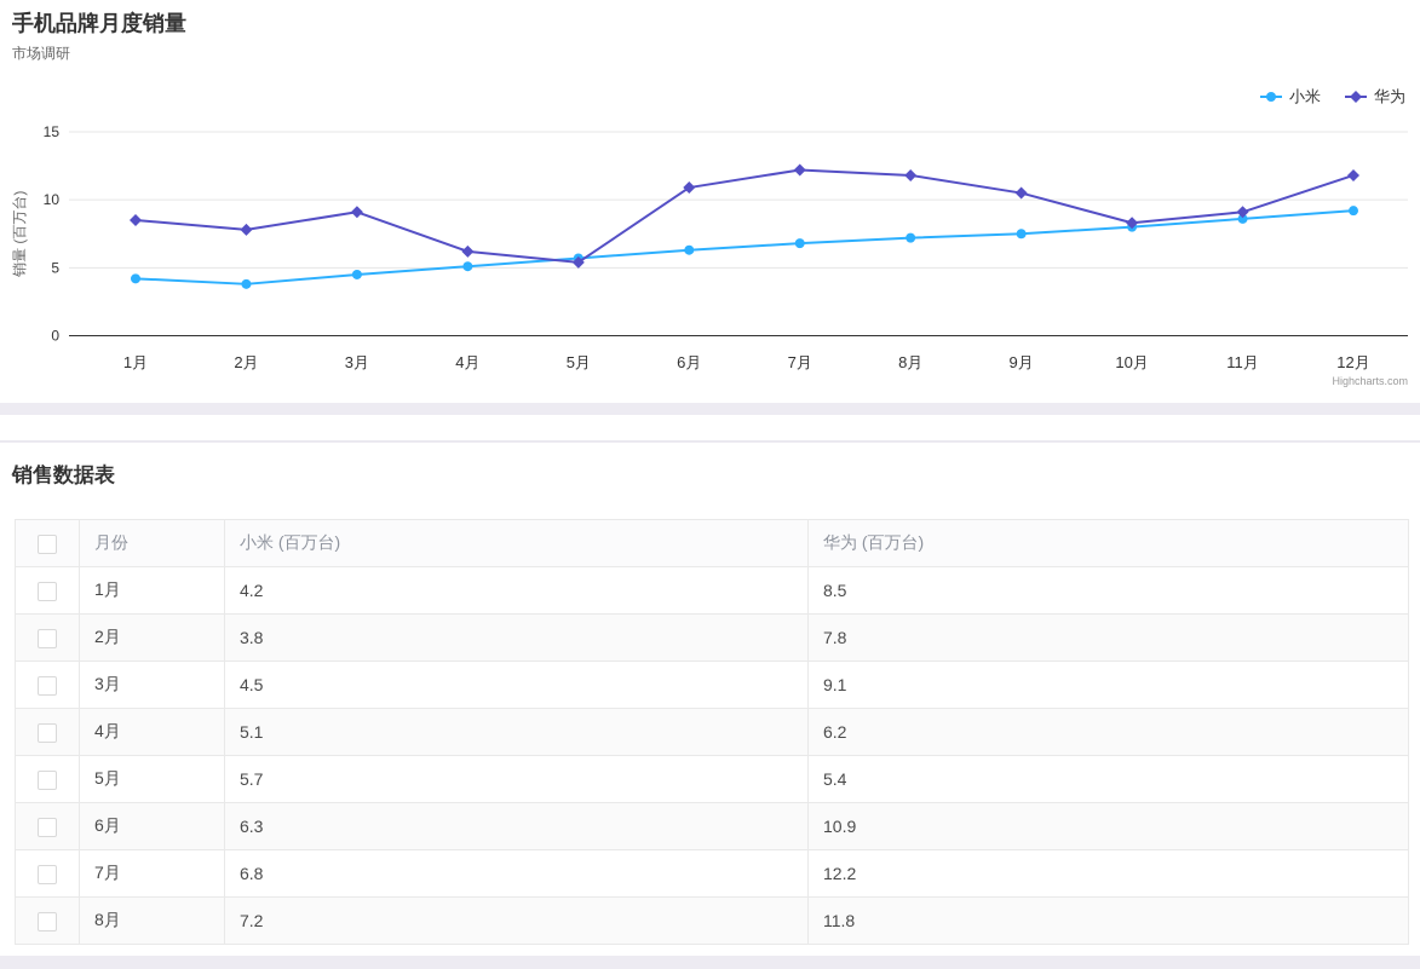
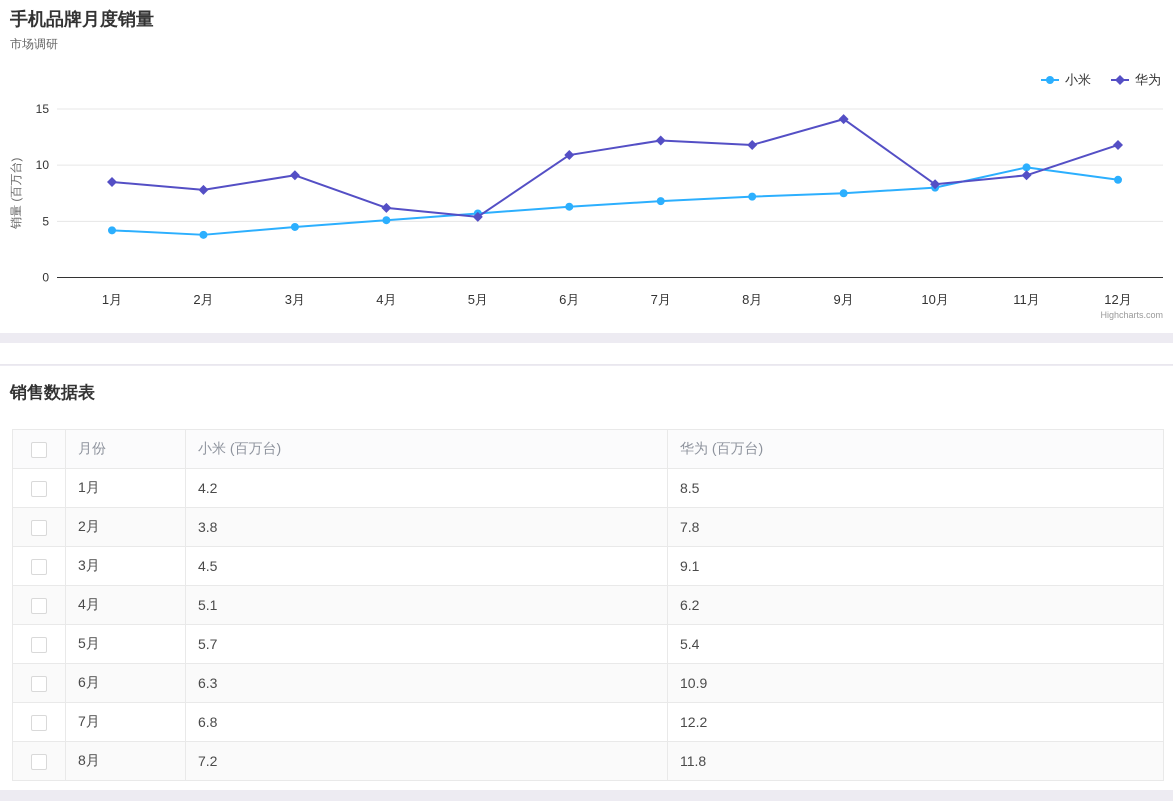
华为/9月: 10.5 -> 14.1
小米/11月: 8.6 -> 9.8
小米/12月: 9.2 -> 8.7
